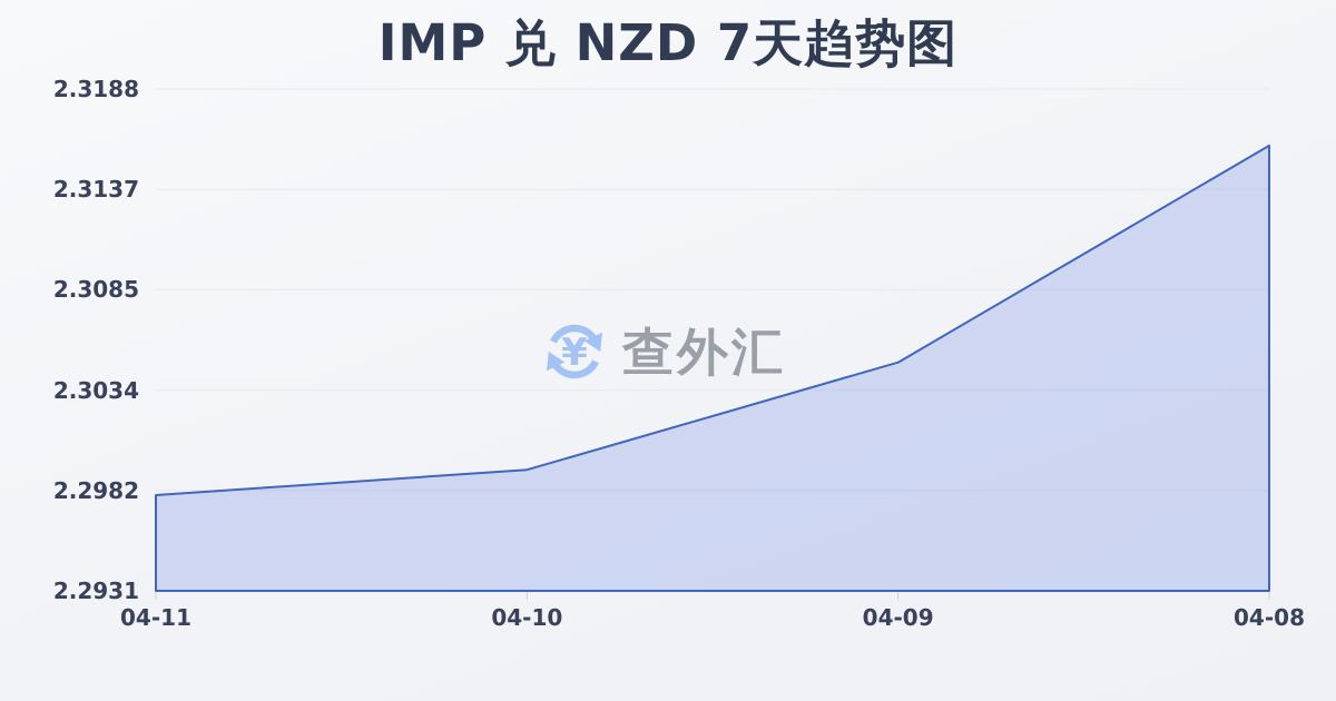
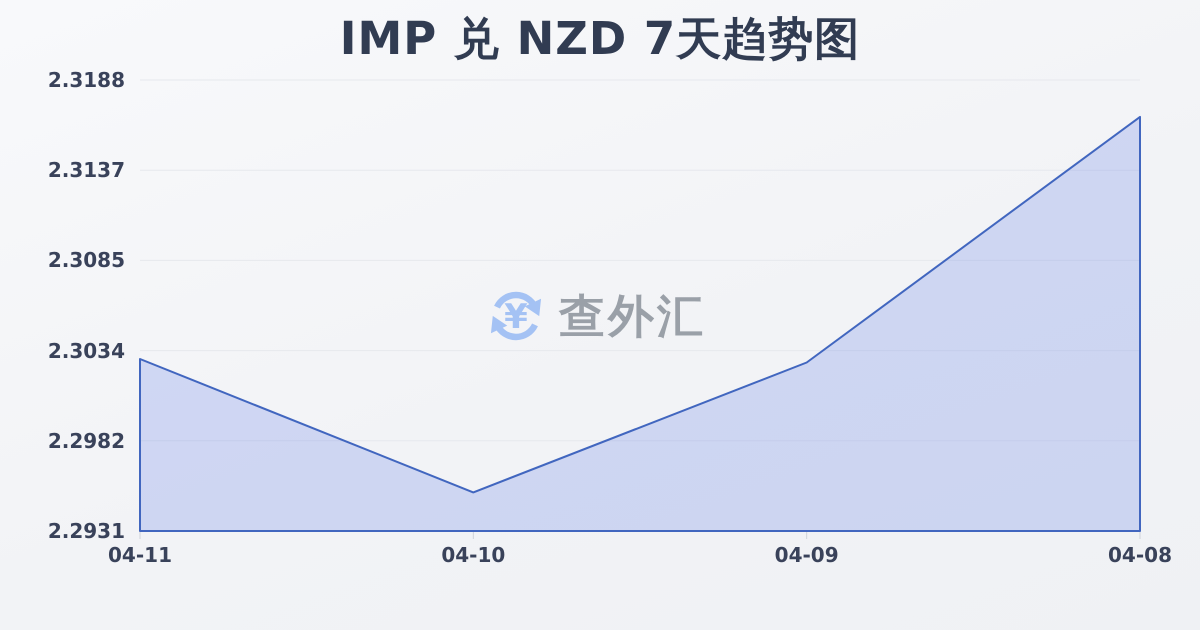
04-11: 2.2980 -> 2.3029
04-10: 2.2993 -> 2.2953
04-09: 2.3048 -> 2.3027
04-08: 2.3159 -> 2.3167
